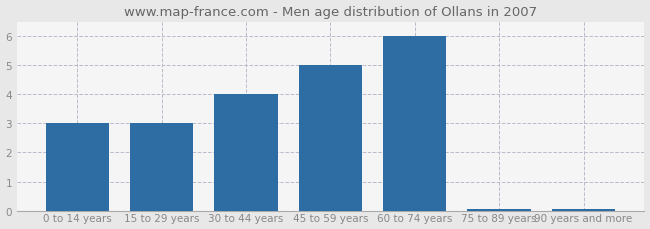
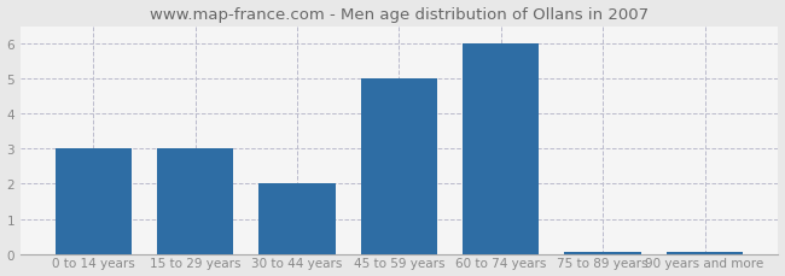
30 to 44 years: 4.00 -> 2.00
